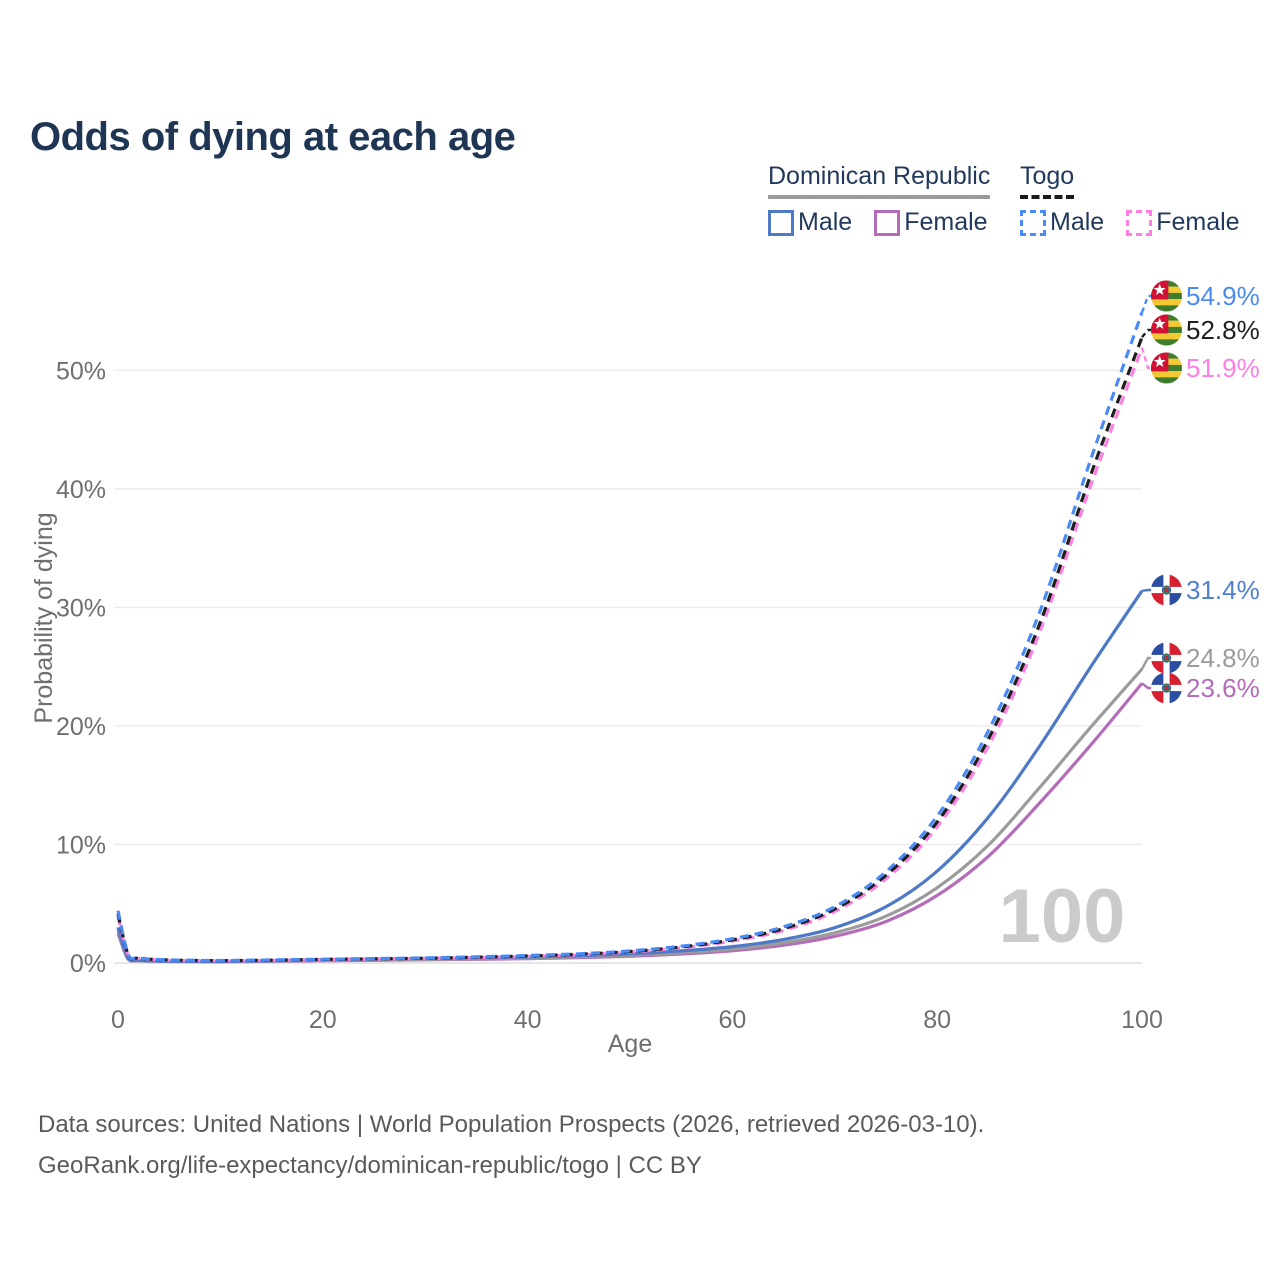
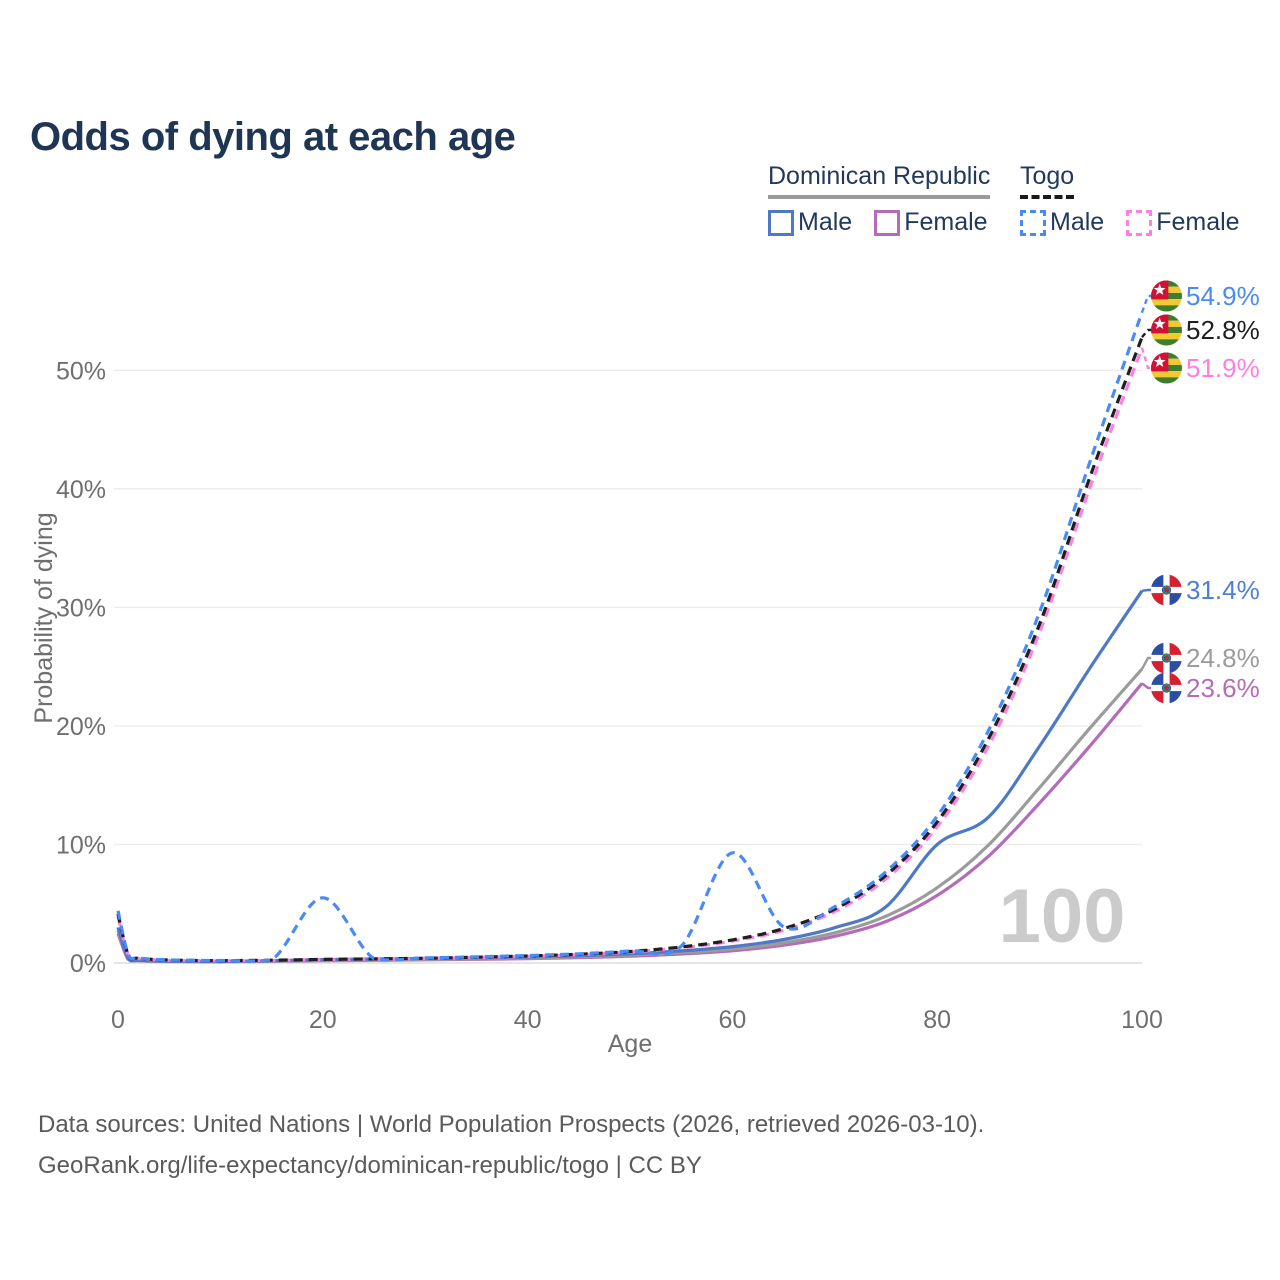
Togo Male/20: 0.3% -> 5.5%
Togo Male/60: 2.0% -> 9.3%
Dominican Republic Male/80: 7.8% -> 10.0%
